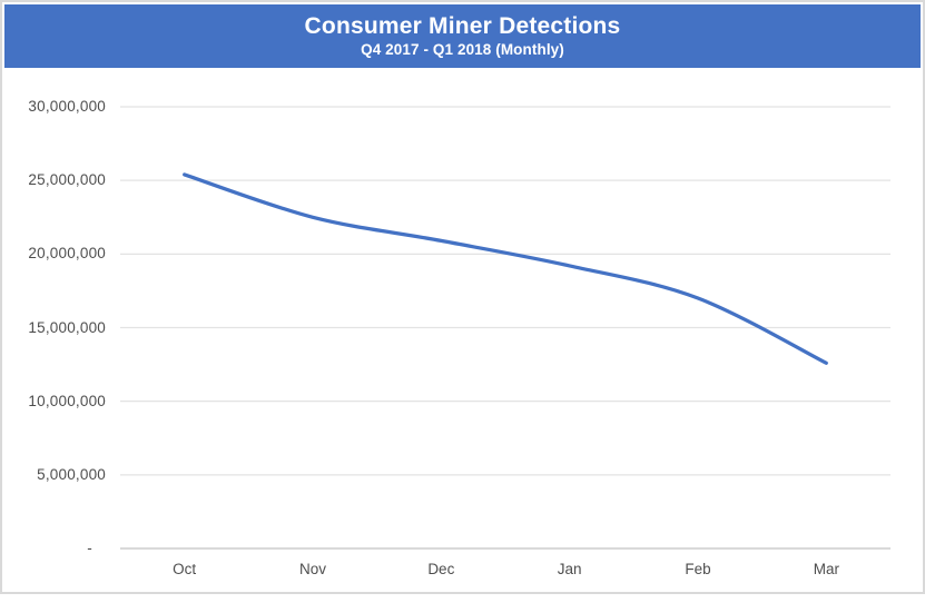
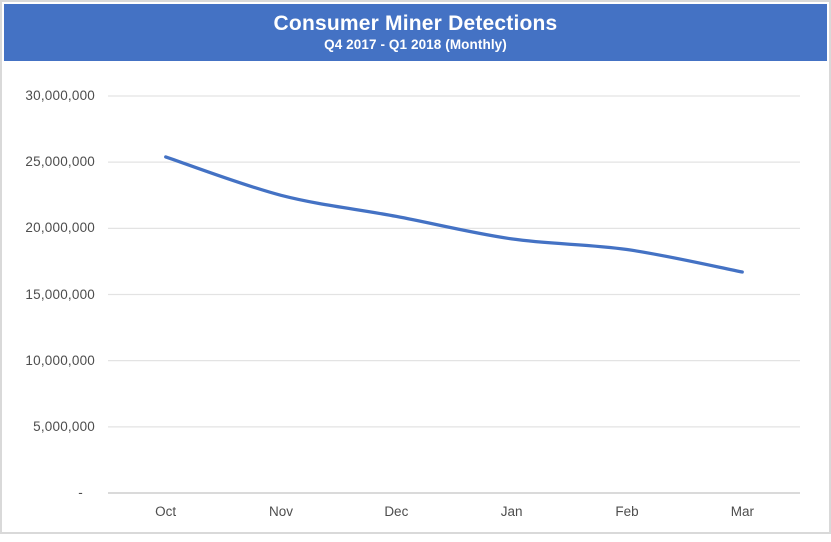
Feb: 17000000 -> 18400000
Mar: 12600000 -> 16700000
